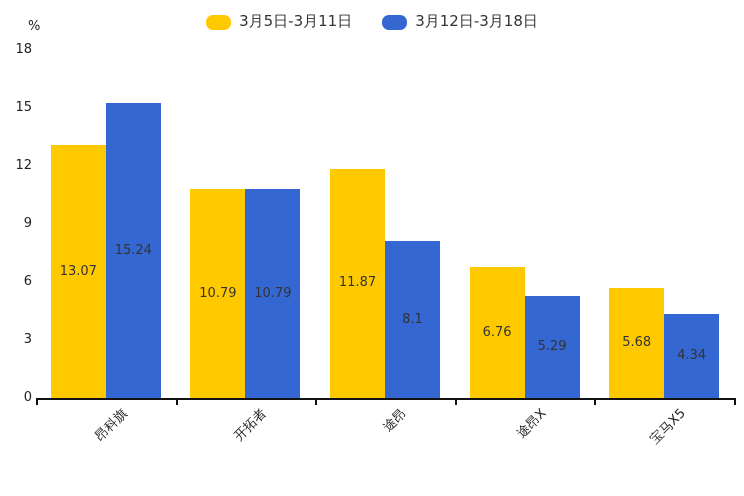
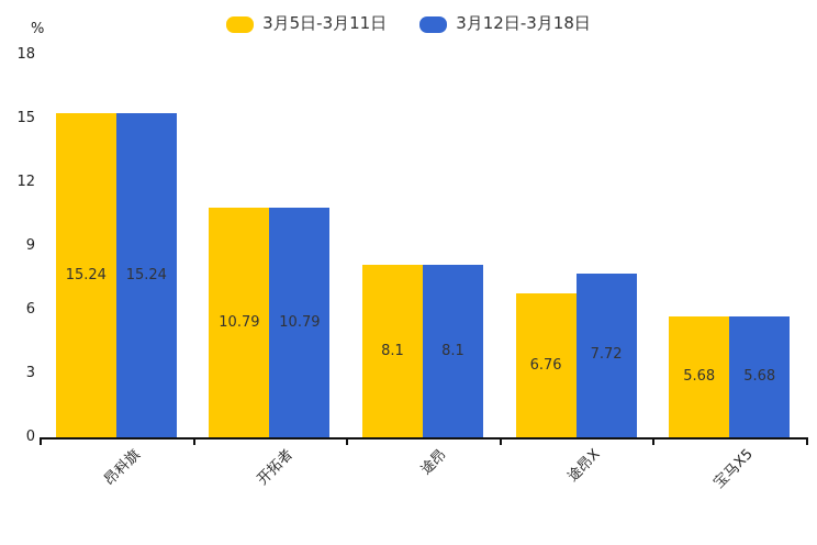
3月5日-3月11日/昂科旗: 13.07 -> 15.24
3月5日-3月11日/途昂: 11.87 -> 8.1
3月12日-3月18日/途昂X: 5.29 -> 7.72
3月12日-3月18日/宝马X5: 4.34 -> 5.68
